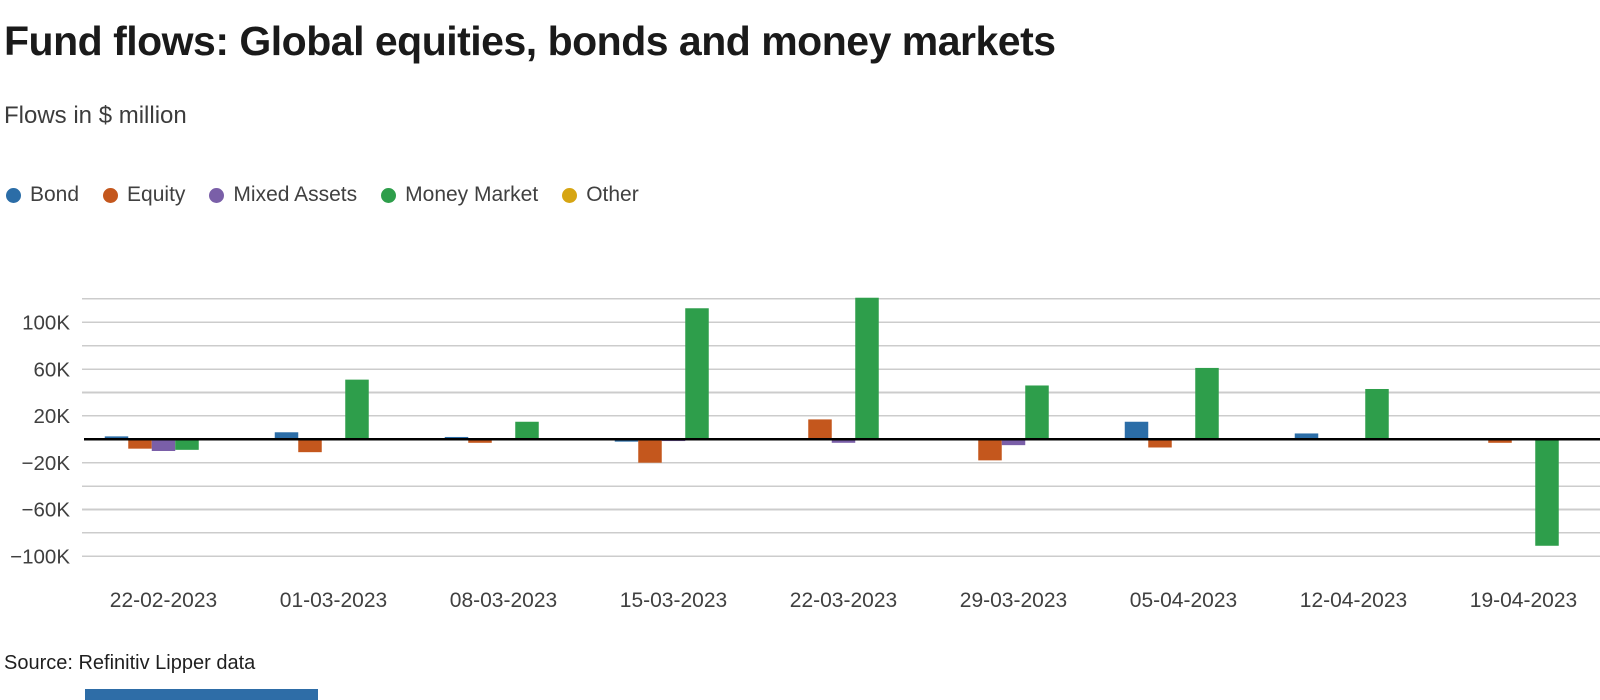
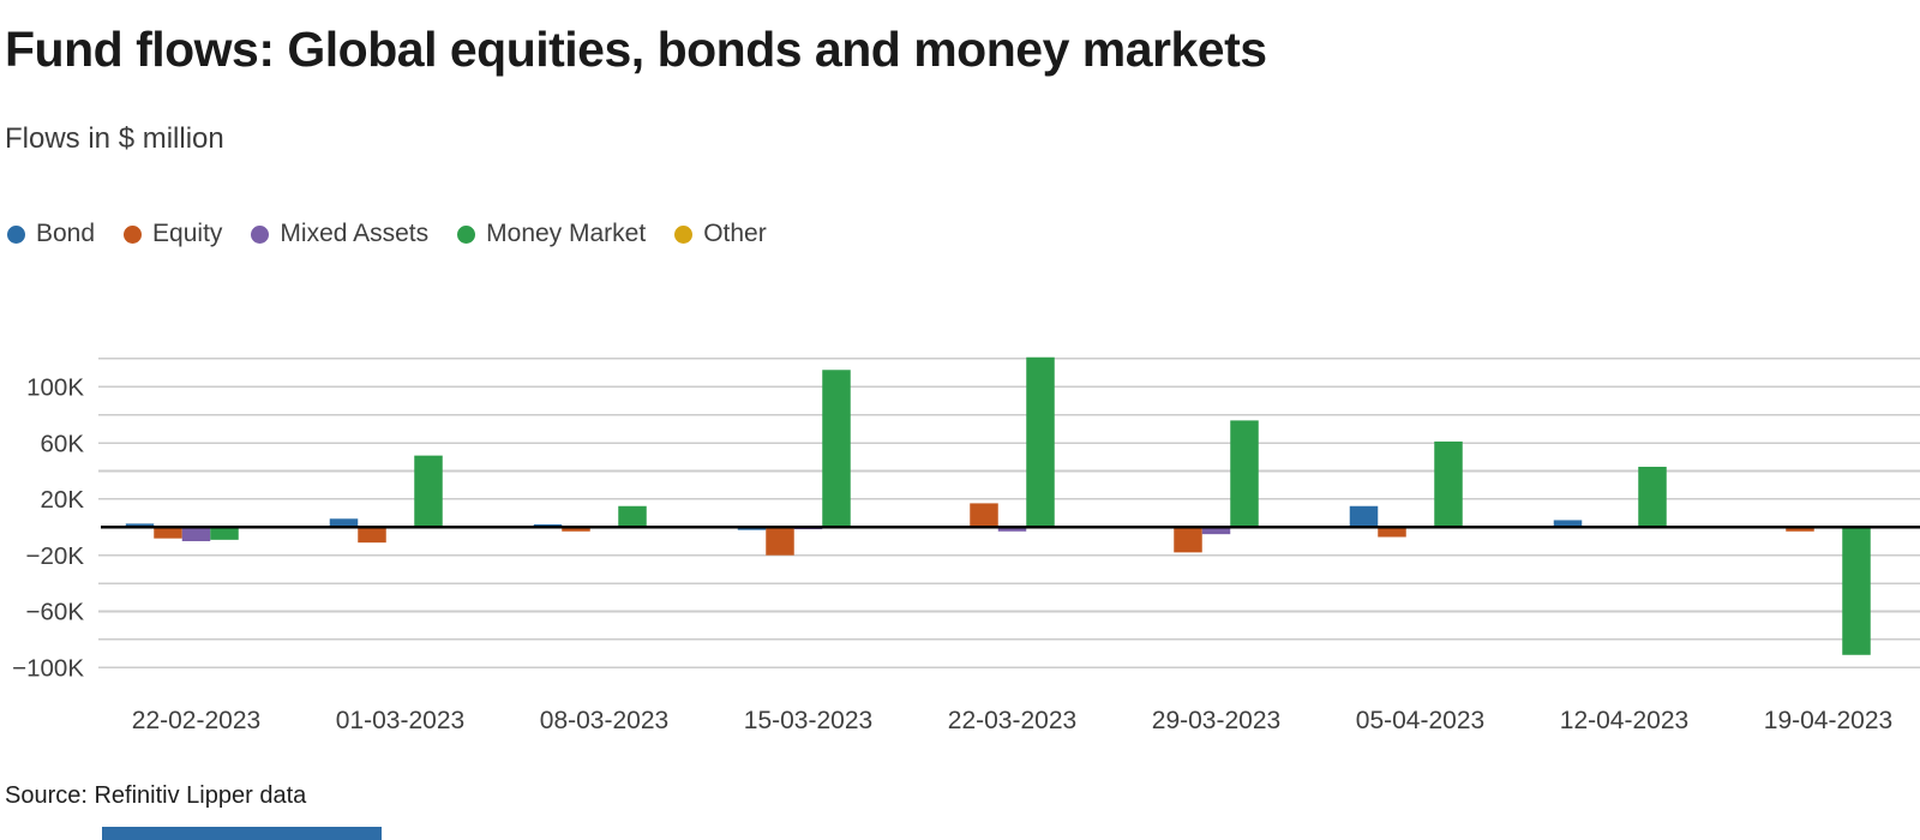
Money Market/29-03-2023: 46K -> 76K
